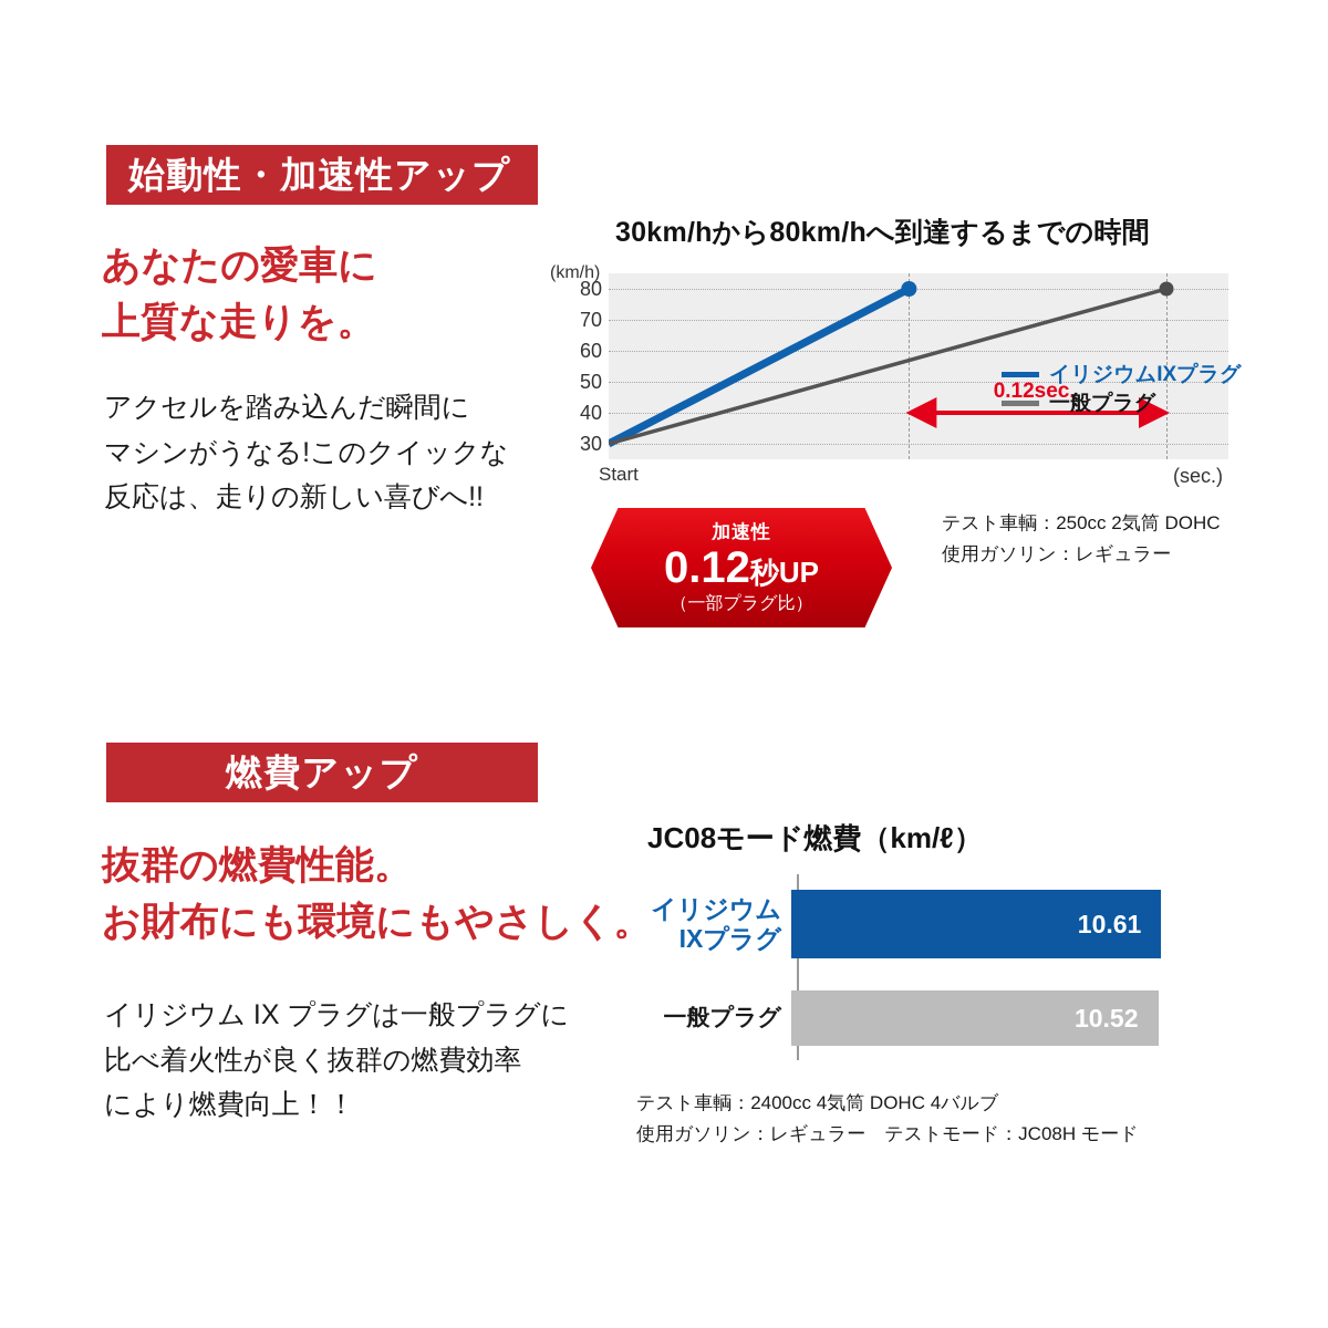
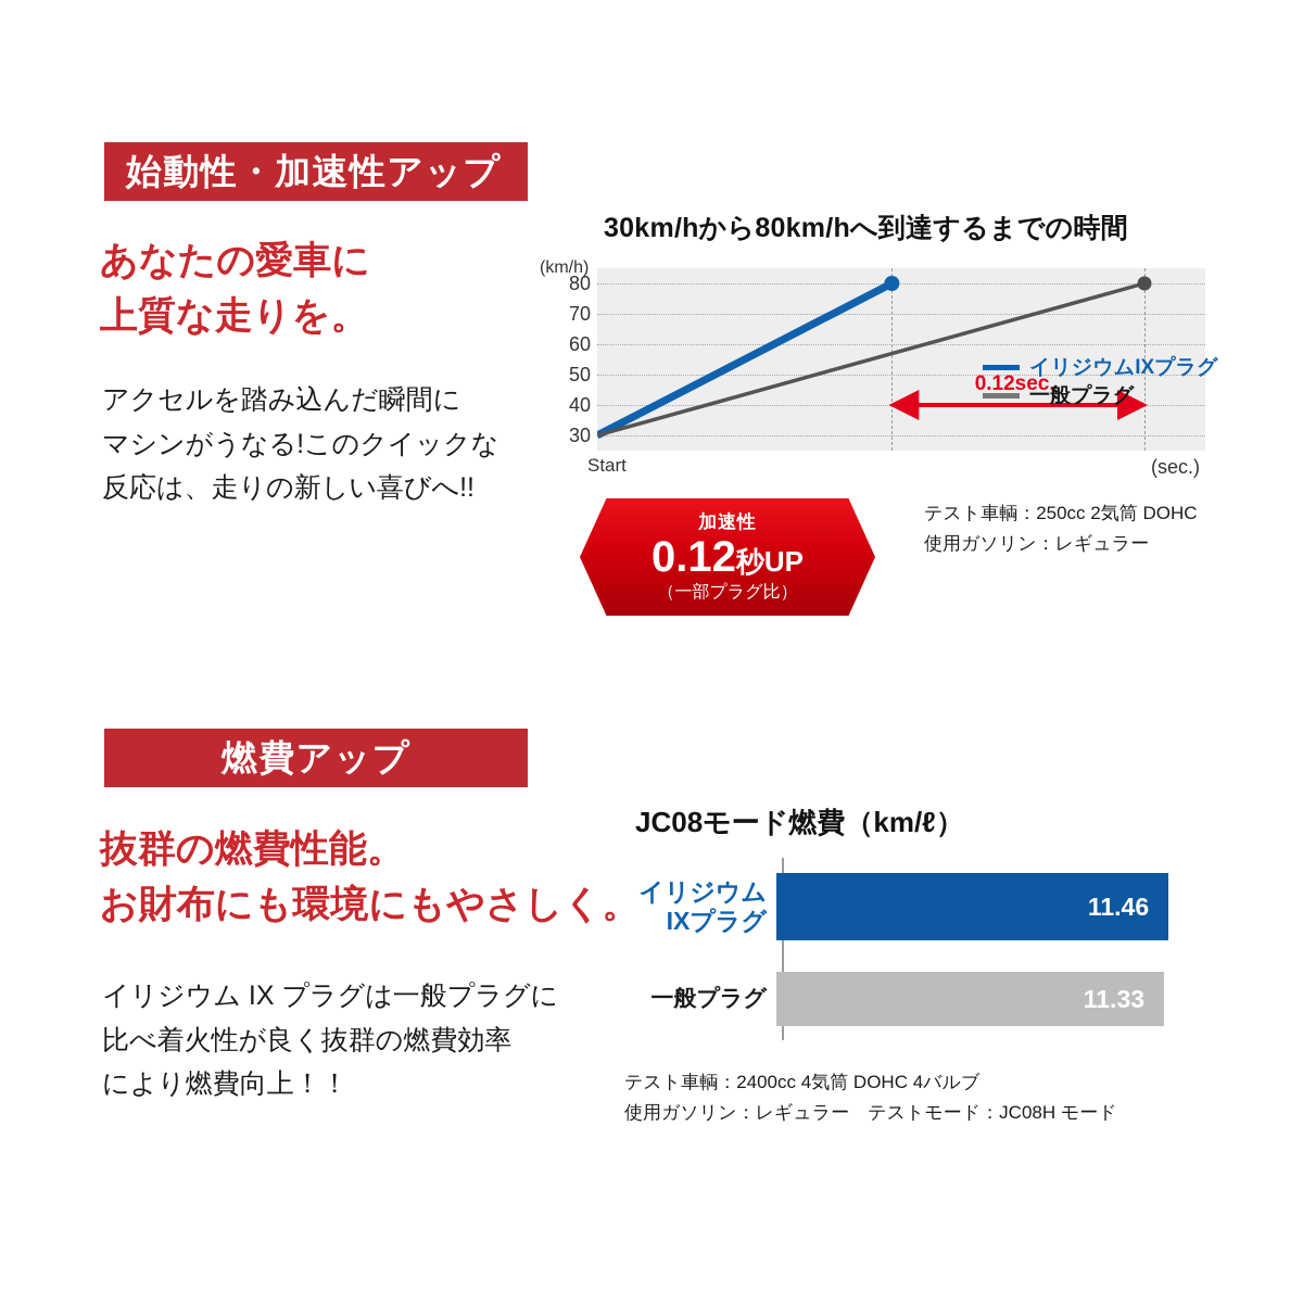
JC08モード燃費（km/ℓ）/イリジウム IXプラグ: 10.61 -> 11.46
JC08モード燃費（km/ℓ）/一般プラグ: 10.52 -> 11.33
